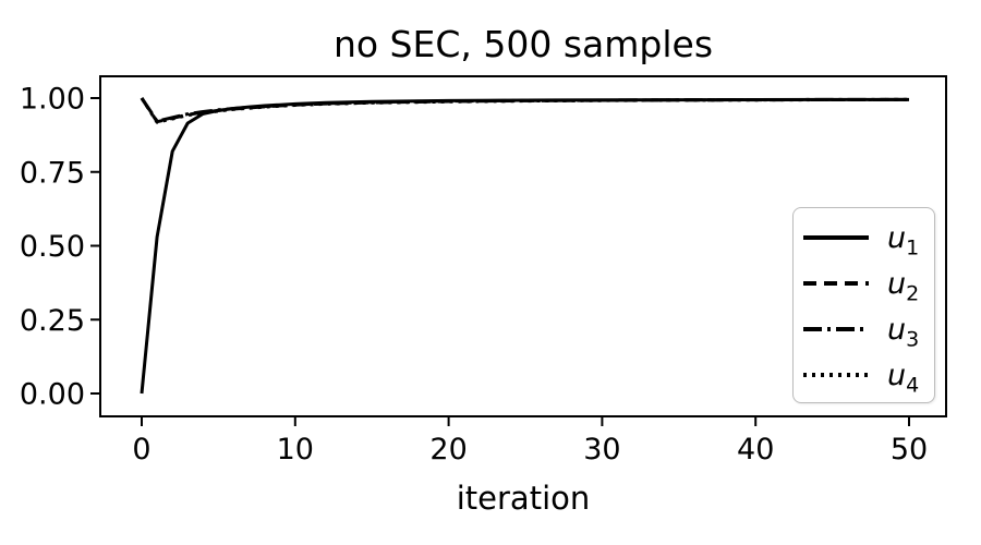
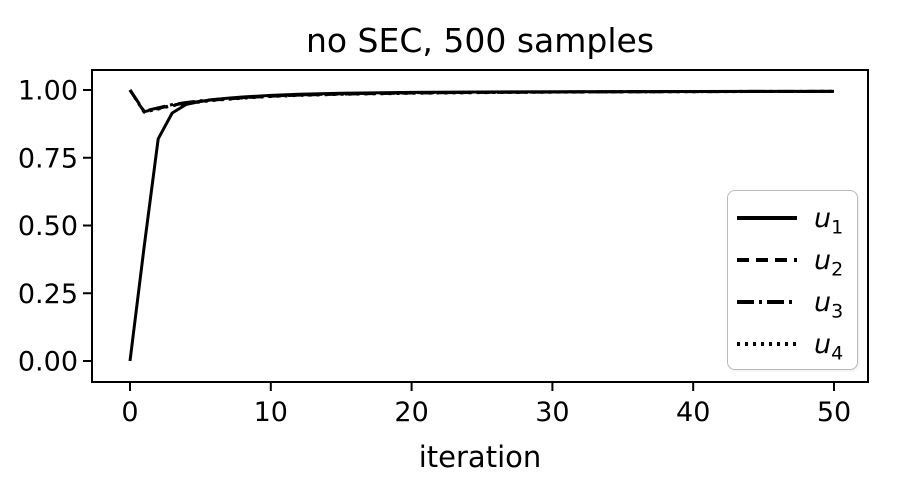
u1/1: 0.53 -> 0.42
